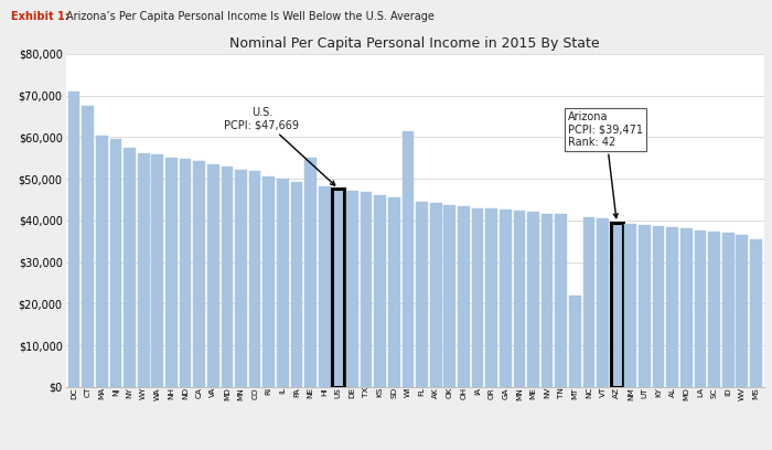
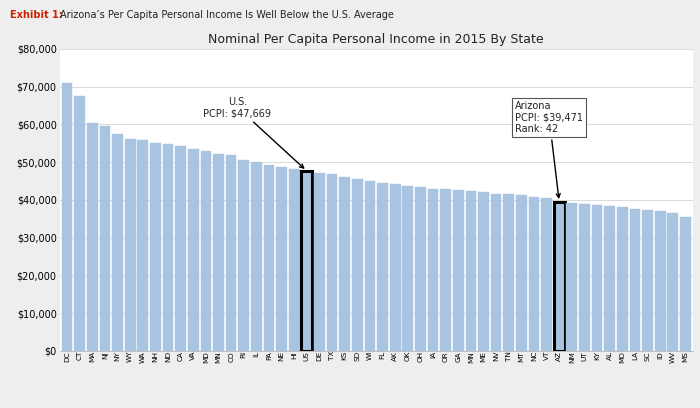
NE: $55,000 -> $48,600
WI: $61,500 -> $45,100
MT: $22,000 -> $41,200
